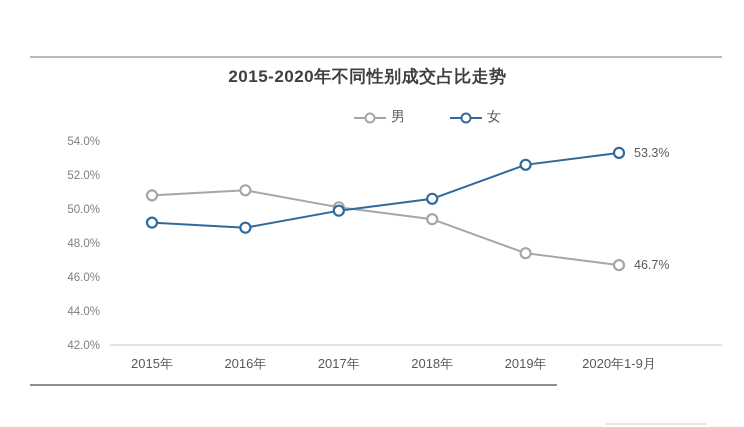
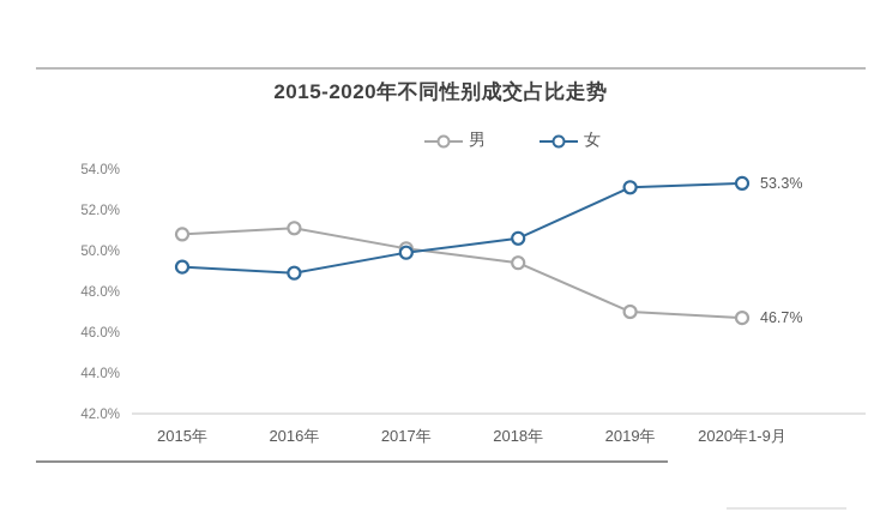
男/2019年: 47.4% -> 47.0%
女/2019年: 52.6% -> 53.1%
